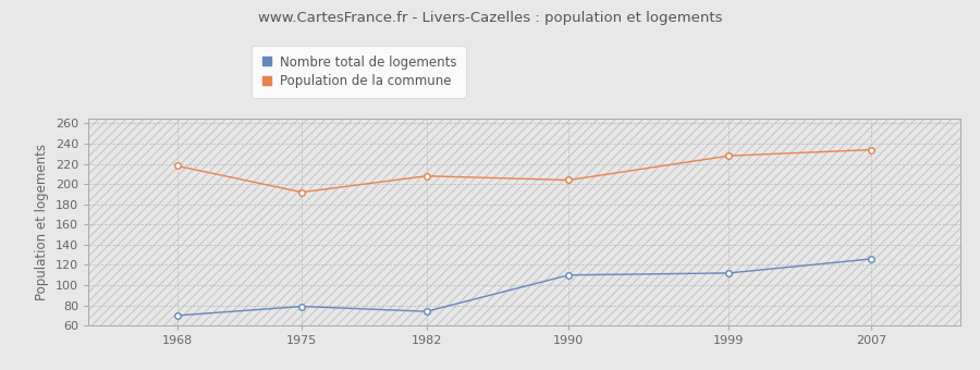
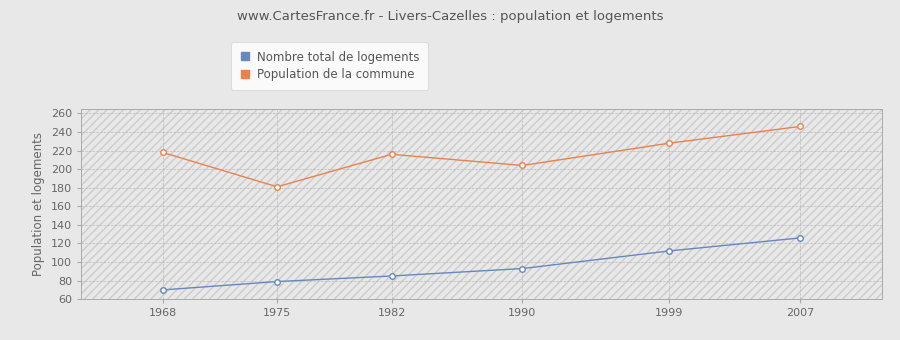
Population de la commune/1975: 192 -> 181
Nombre total de logements/1982: 74 -> 85
Population de la commune/1982: 208 -> 216
Nombre total de logements/1990: 110 -> 93
Population de la commune/2007: 234 -> 246
